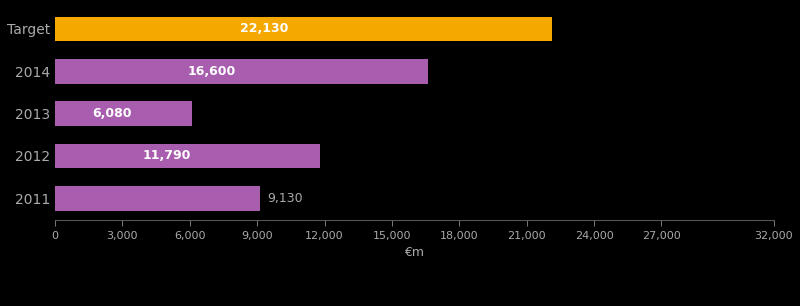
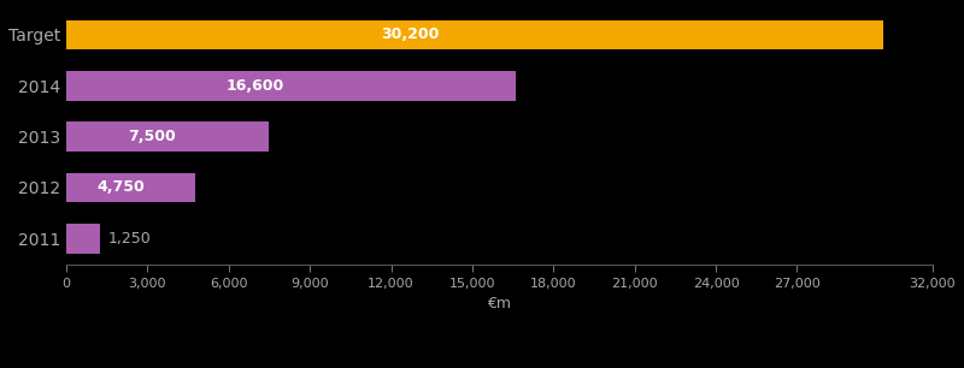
Target: 22,130 -> 30,200
2013: 6,080 -> 7,500
2012: 11,790 -> 4,750
2011: 9,130 -> 1,250
